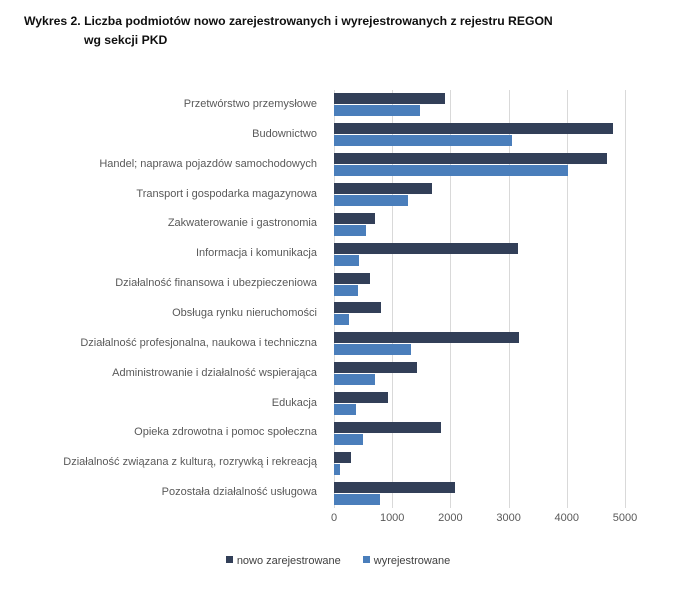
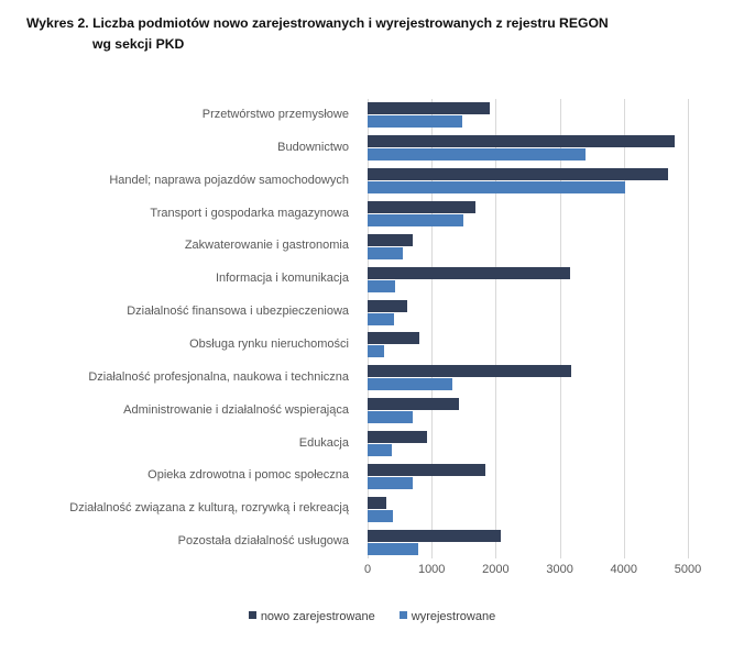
wyrejestrowane/Budownictwo: 3100 -> 3400
wyrejestrowane/Transport i gospodarka magazynowa: 1300 -> 1500
wyrejestrowane/Opieka zdrowotna i pomoc społeczna: 500 -> 700
wyrejestrowane/Działalność związana z kulturą, rozrywką i rekreacją: 100 -> 400
